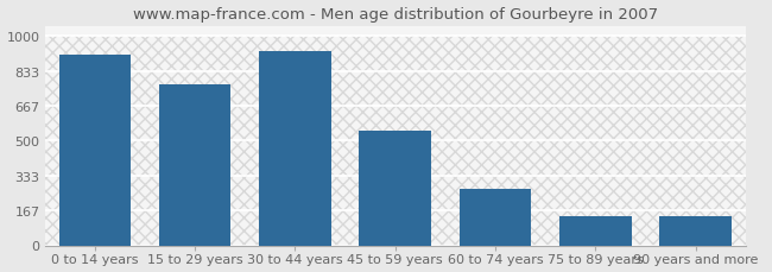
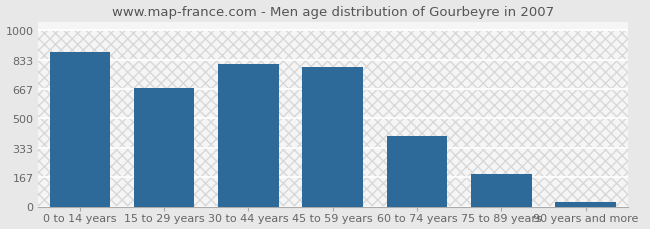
0 to 14 years: 910 -> 880
15 to 29 years: 770 -> 670
30 to 44 years: 930 -> 810
45 to 59 years: 550 -> 790
60 to 74 years: 270 -> 400
75 to 89 years: 140 -> 180
90 years and more: 140 -> 20
